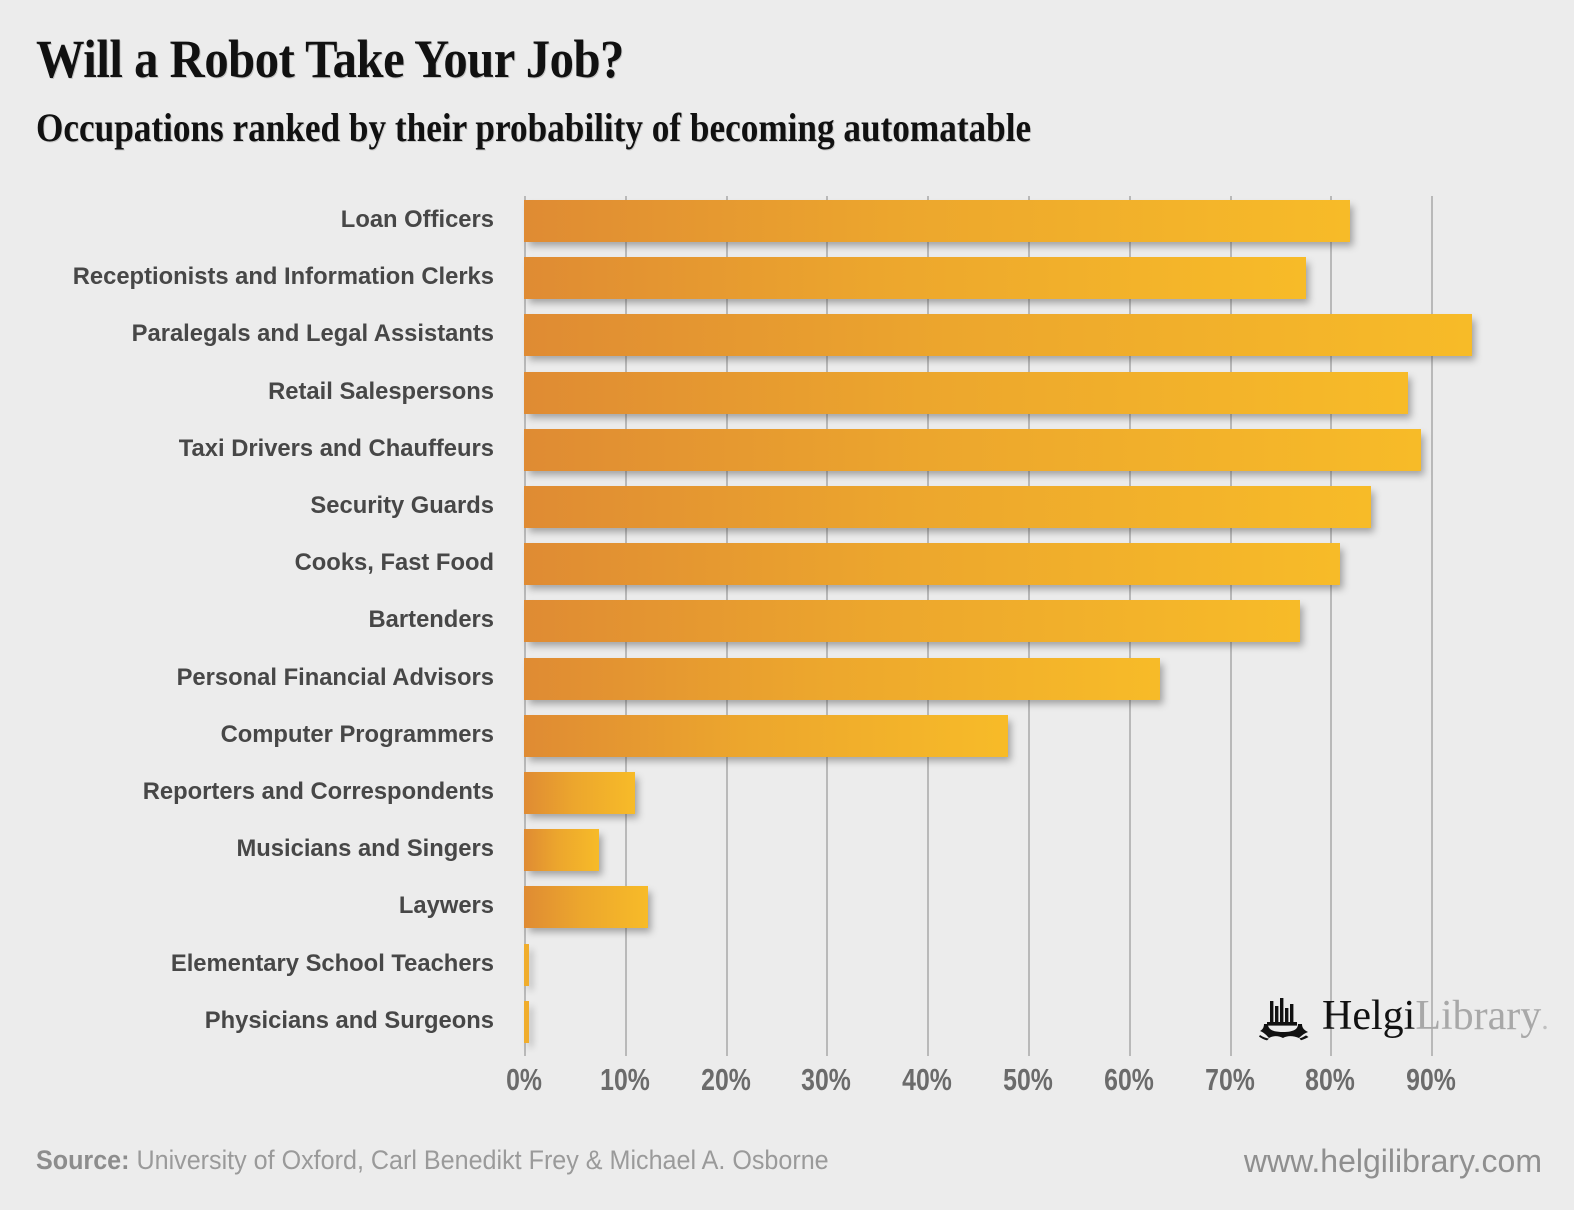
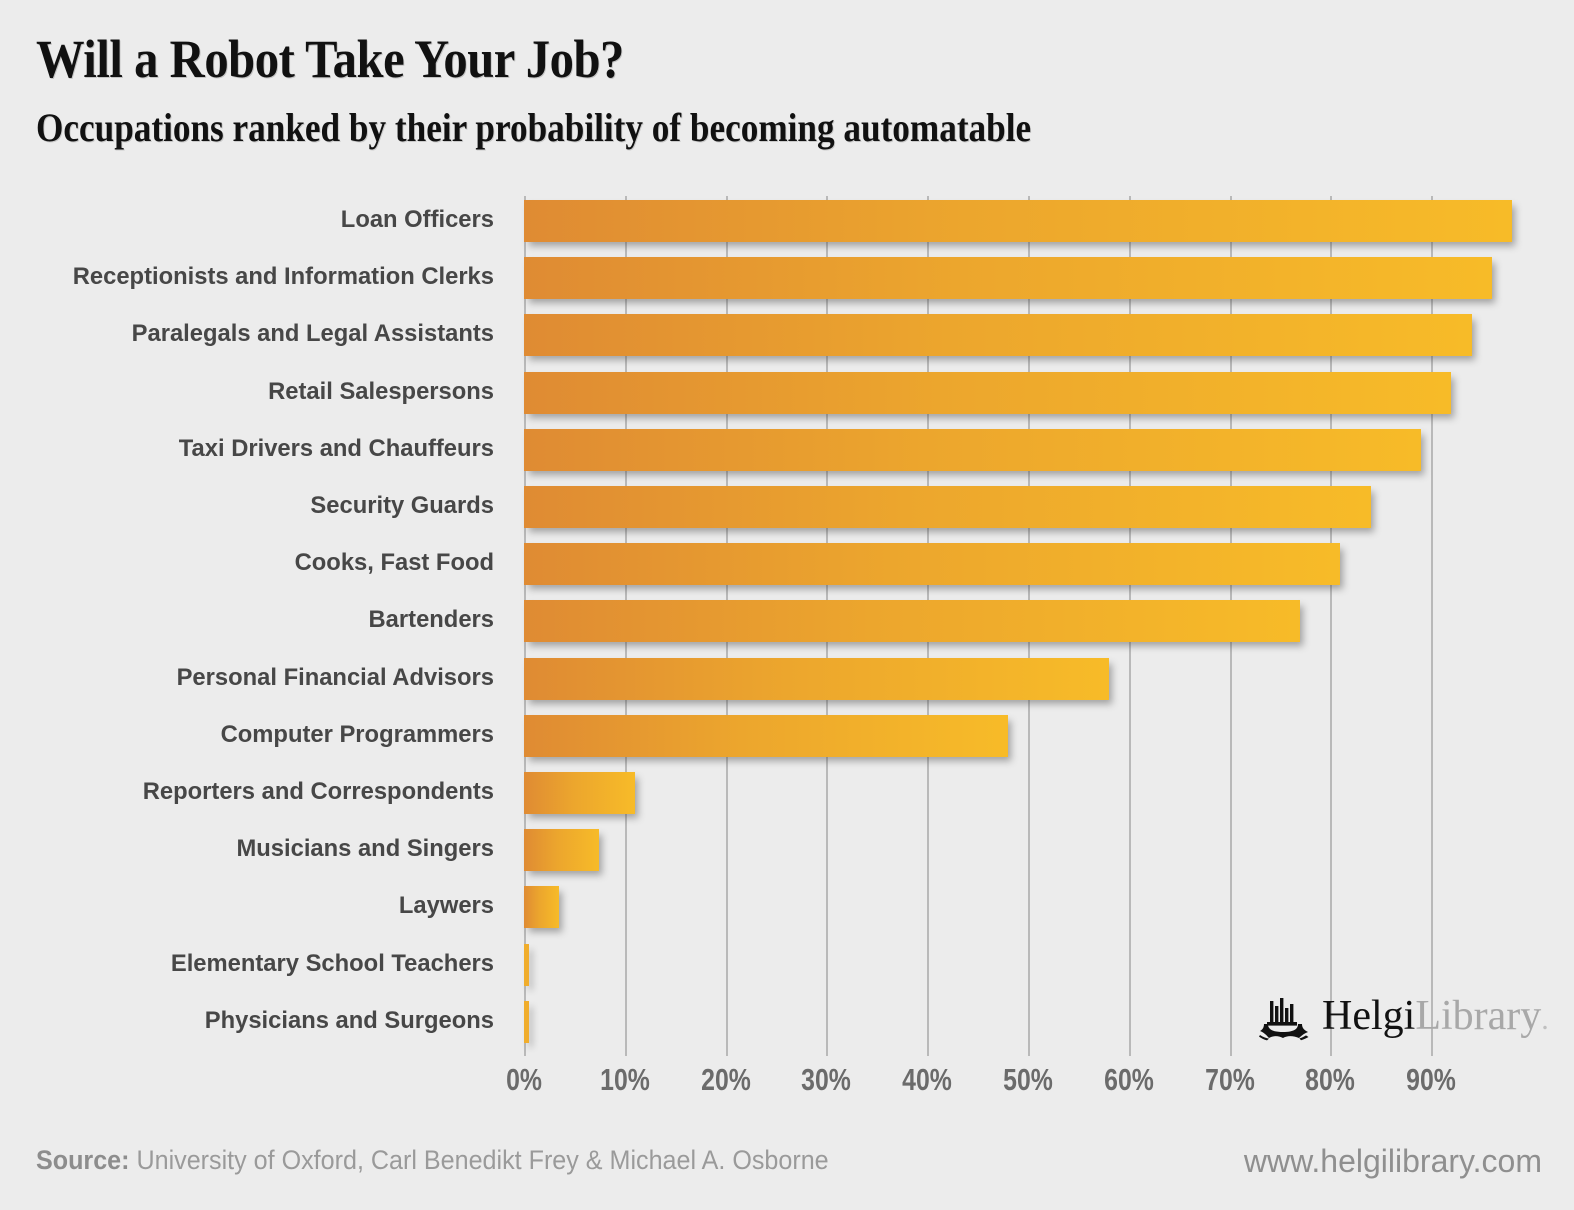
Loan Officers: 81.9% -> 98.0%
Receptionists and Information Clerks: 77.6% -> 96.0%
Retail Salespersons: 87.7% -> 92.0%
Personal Financial Advisors: 63.1% -> 58.0%
Laywers: 12.3% -> 3.5%
